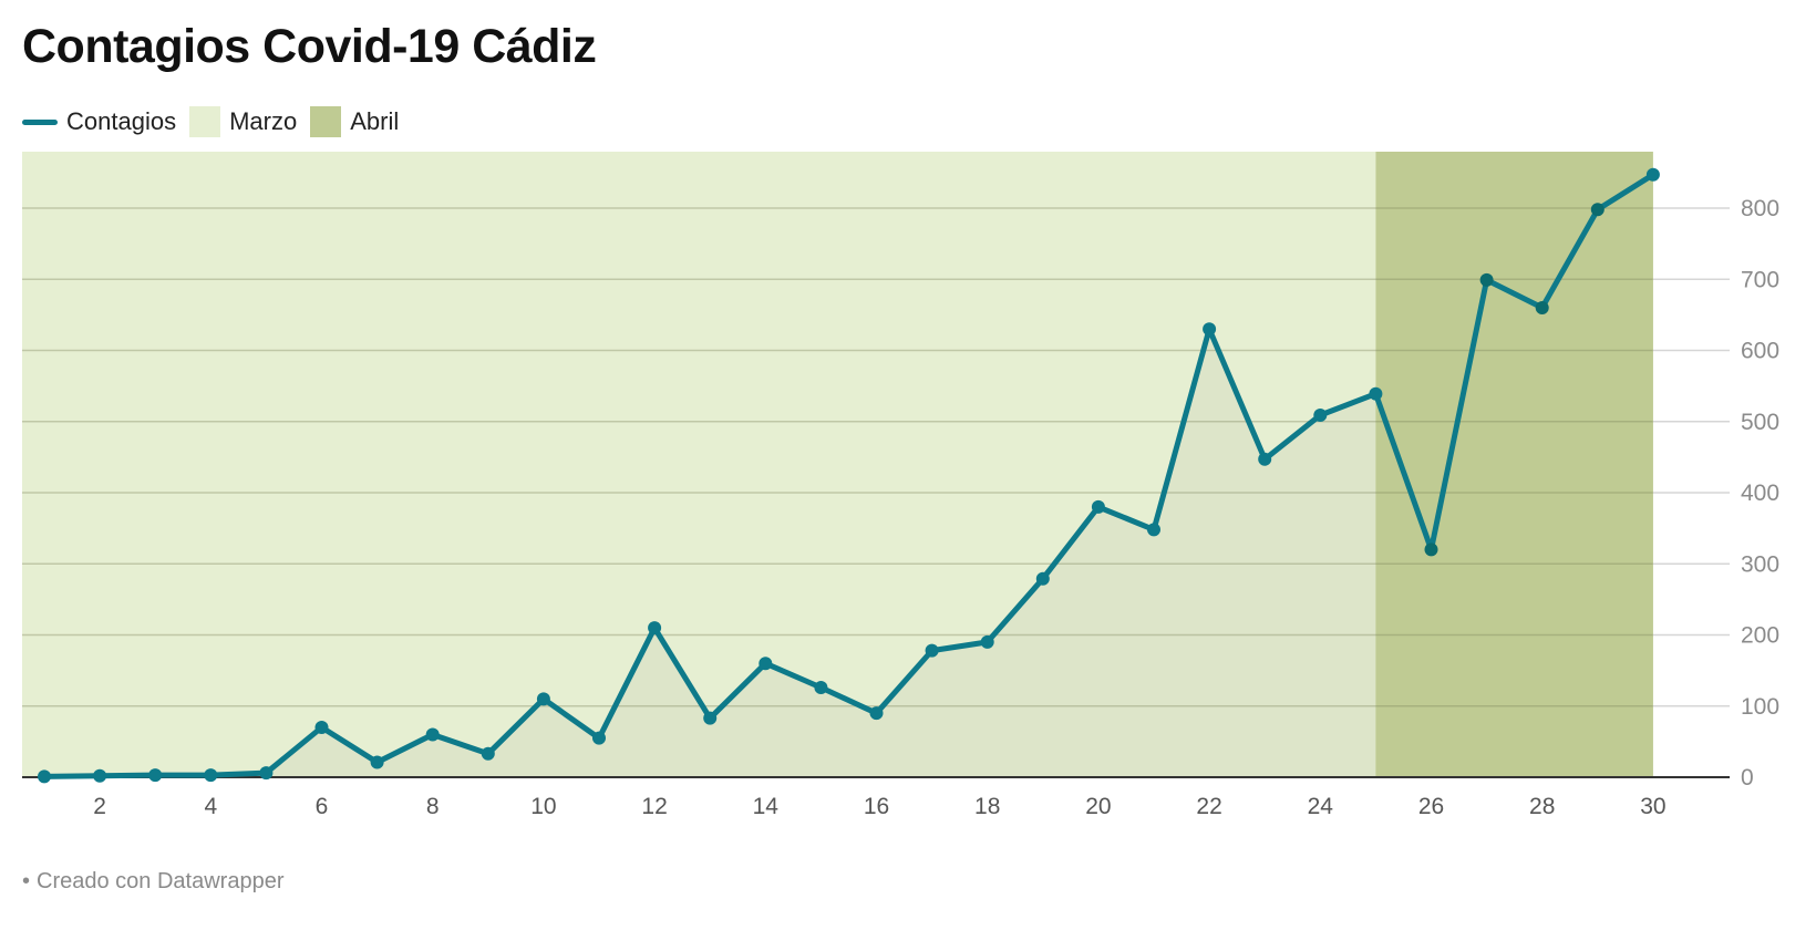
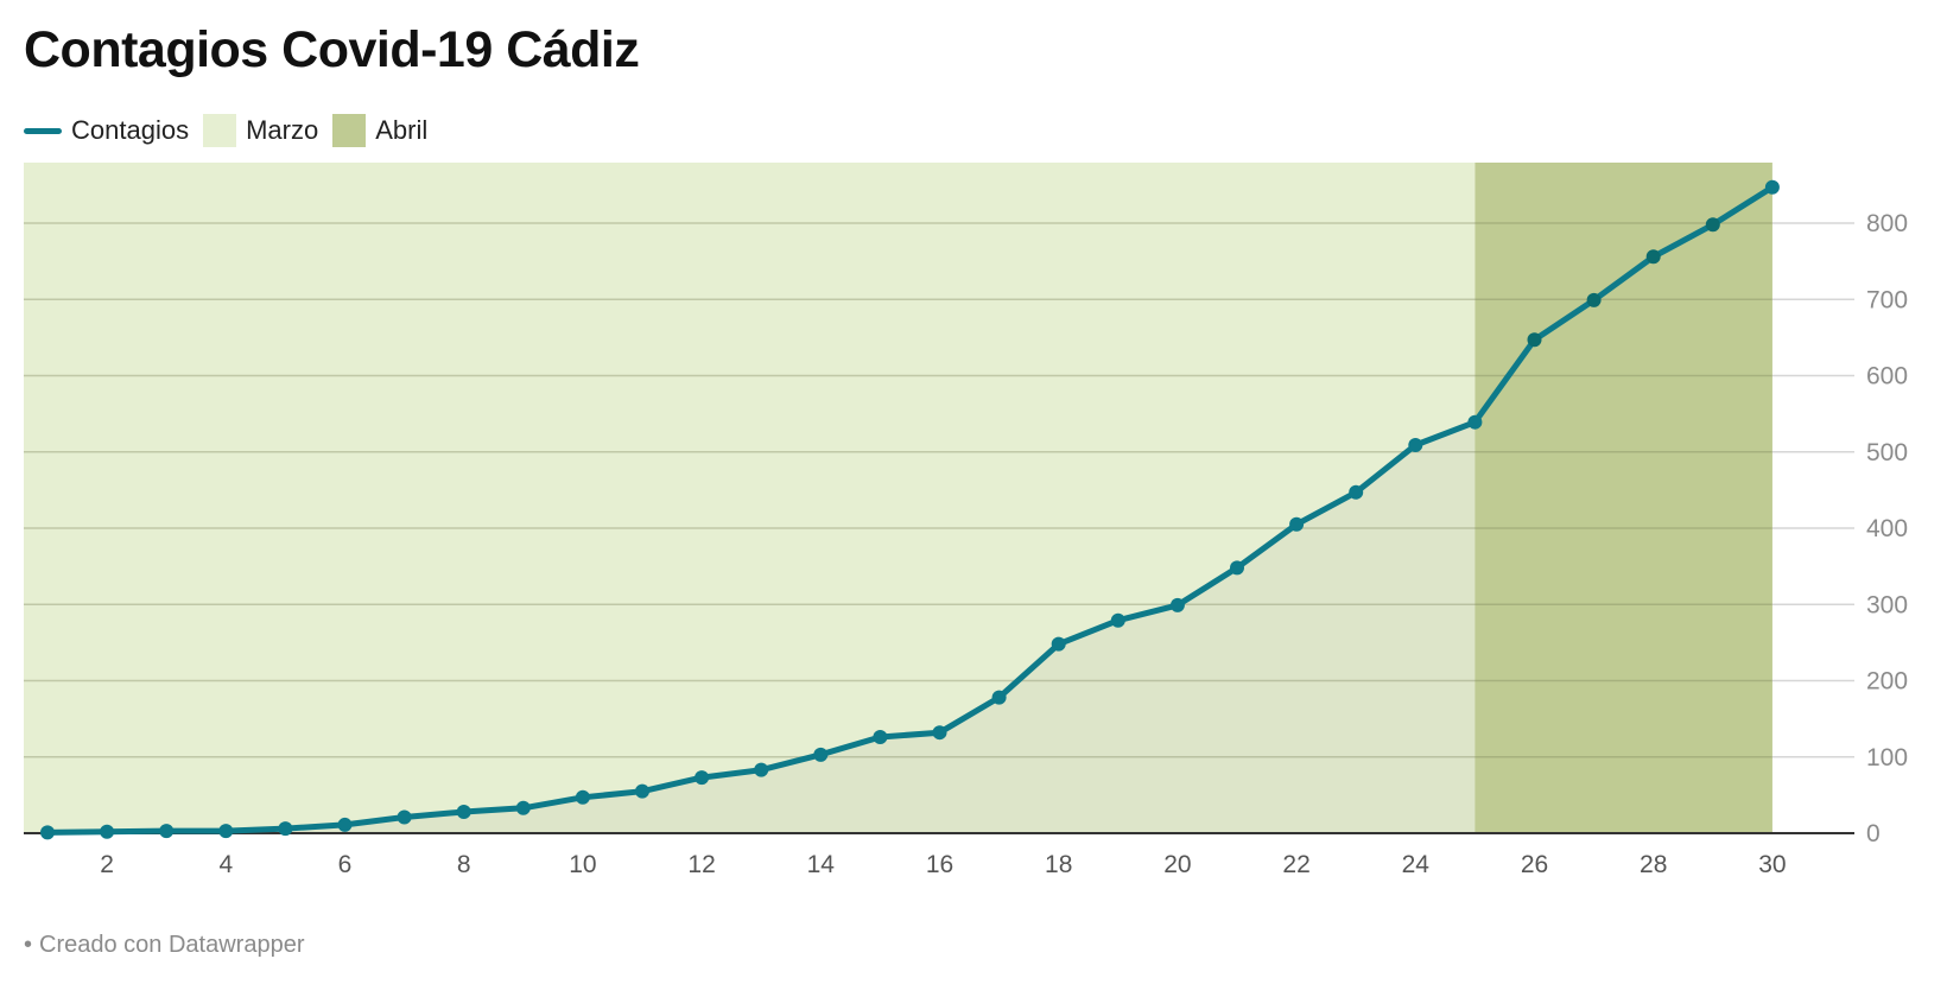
6: 70 -> 10
8: 60 -> 30
10: 110 -> 50
12: 210 -> 70
14: 160 -> 100
16: 90 -> 130
18: 190 -> 250
20: 380 -> 300
22: 630 -> 400
26: 320 -> 650
28: 660 -> 760
